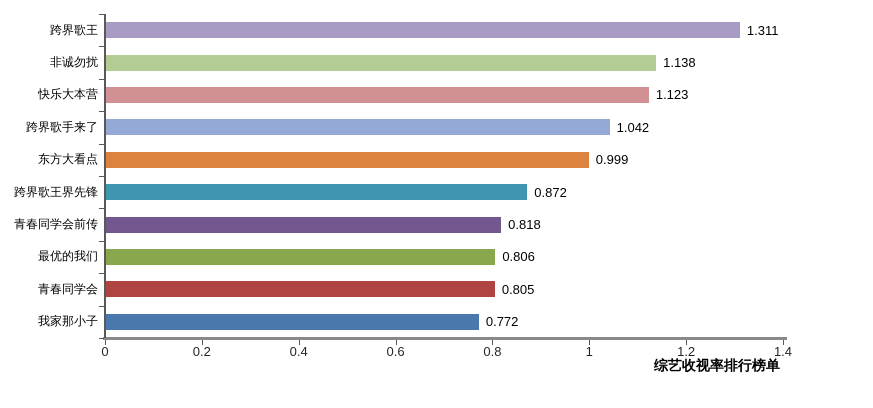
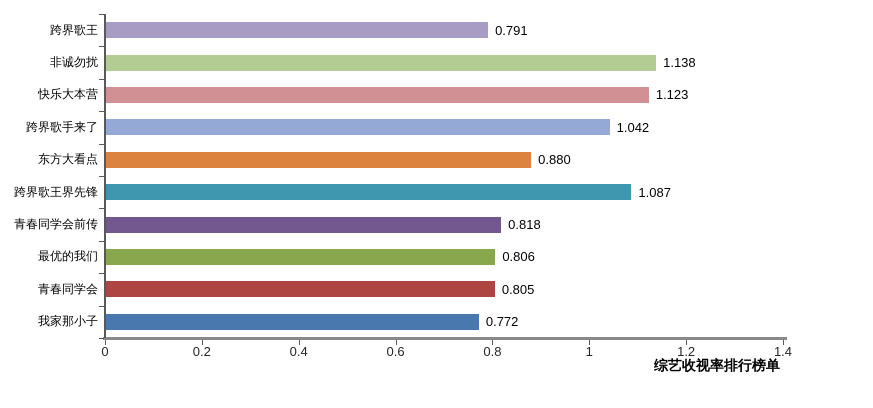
跨界歌王: 1.311 -> 0.791
东方大看点: 0.999 -> 0.880
跨界歌王界先锋: 0.872 -> 1.087
